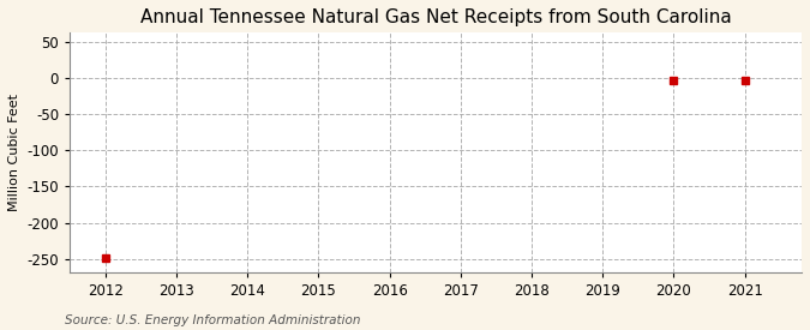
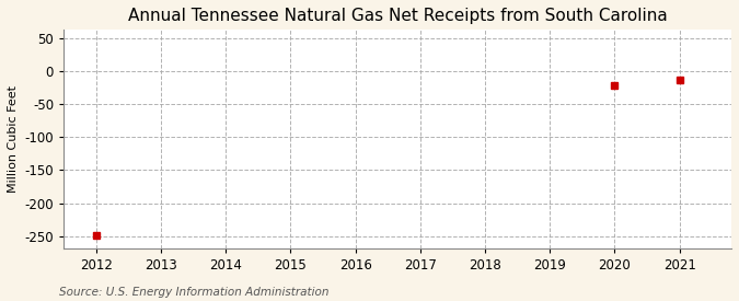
2020: -3 -> -22
2021: -3 -> -14
